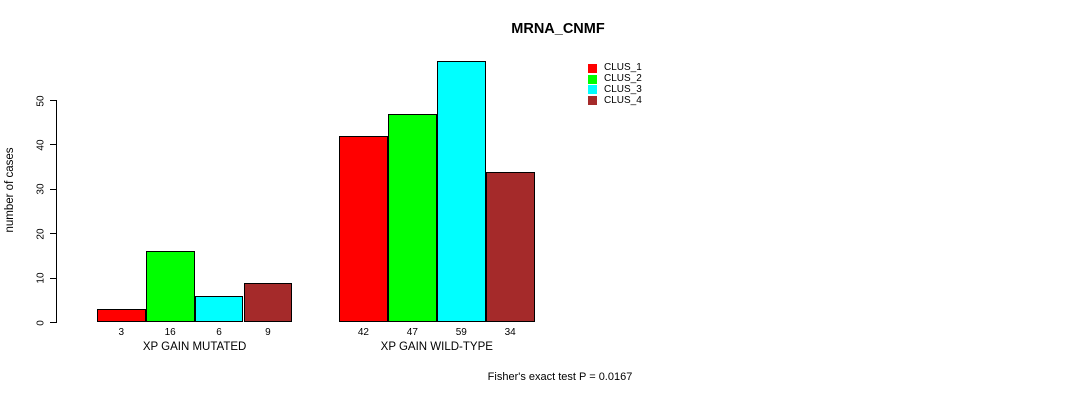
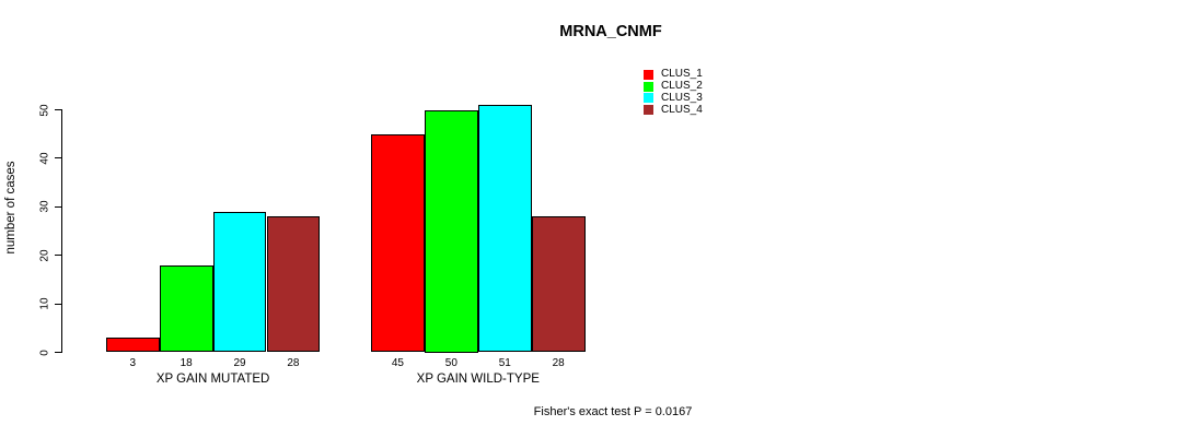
CLUS_2/XP GAIN MUTATED: 16 -> 18
CLUS_3/XP GAIN MUTATED: 6 -> 29
CLUS_4/XP GAIN MUTATED: 9 -> 28
CLUS_1/XP GAIN WILD-TYPE: 42 -> 45
CLUS_2/XP GAIN WILD-TYPE: 47 -> 50
CLUS_3/XP GAIN WILD-TYPE: 59 -> 51
CLUS_4/XP GAIN WILD-TYPE: 34 -> 28
